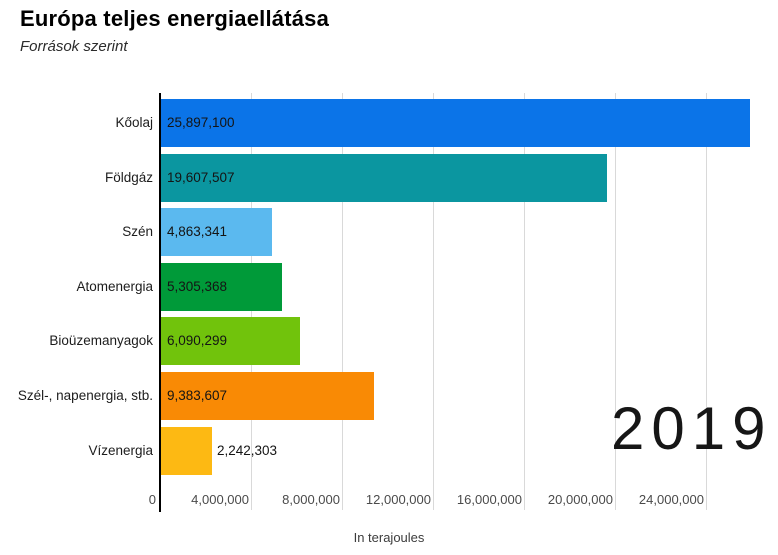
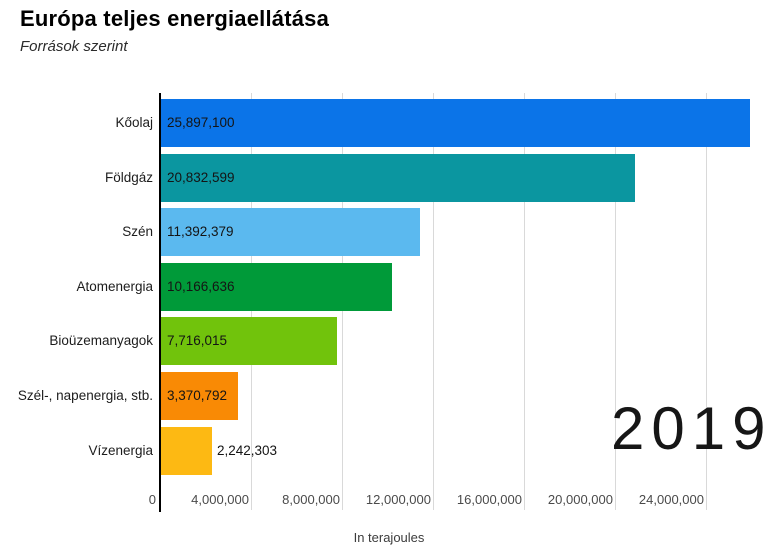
Földgáz: 19,607,507 -> 20,832,599
Szén: 4,863,341 -> 11,392,379
Atomenergia: 5,305,368 -> 10,166,636
Bioüzemanyagok: 6,090,299 -> 7,716,015
Szél-, napenergia, stb.: 9,383,607 -> 3,370,792
